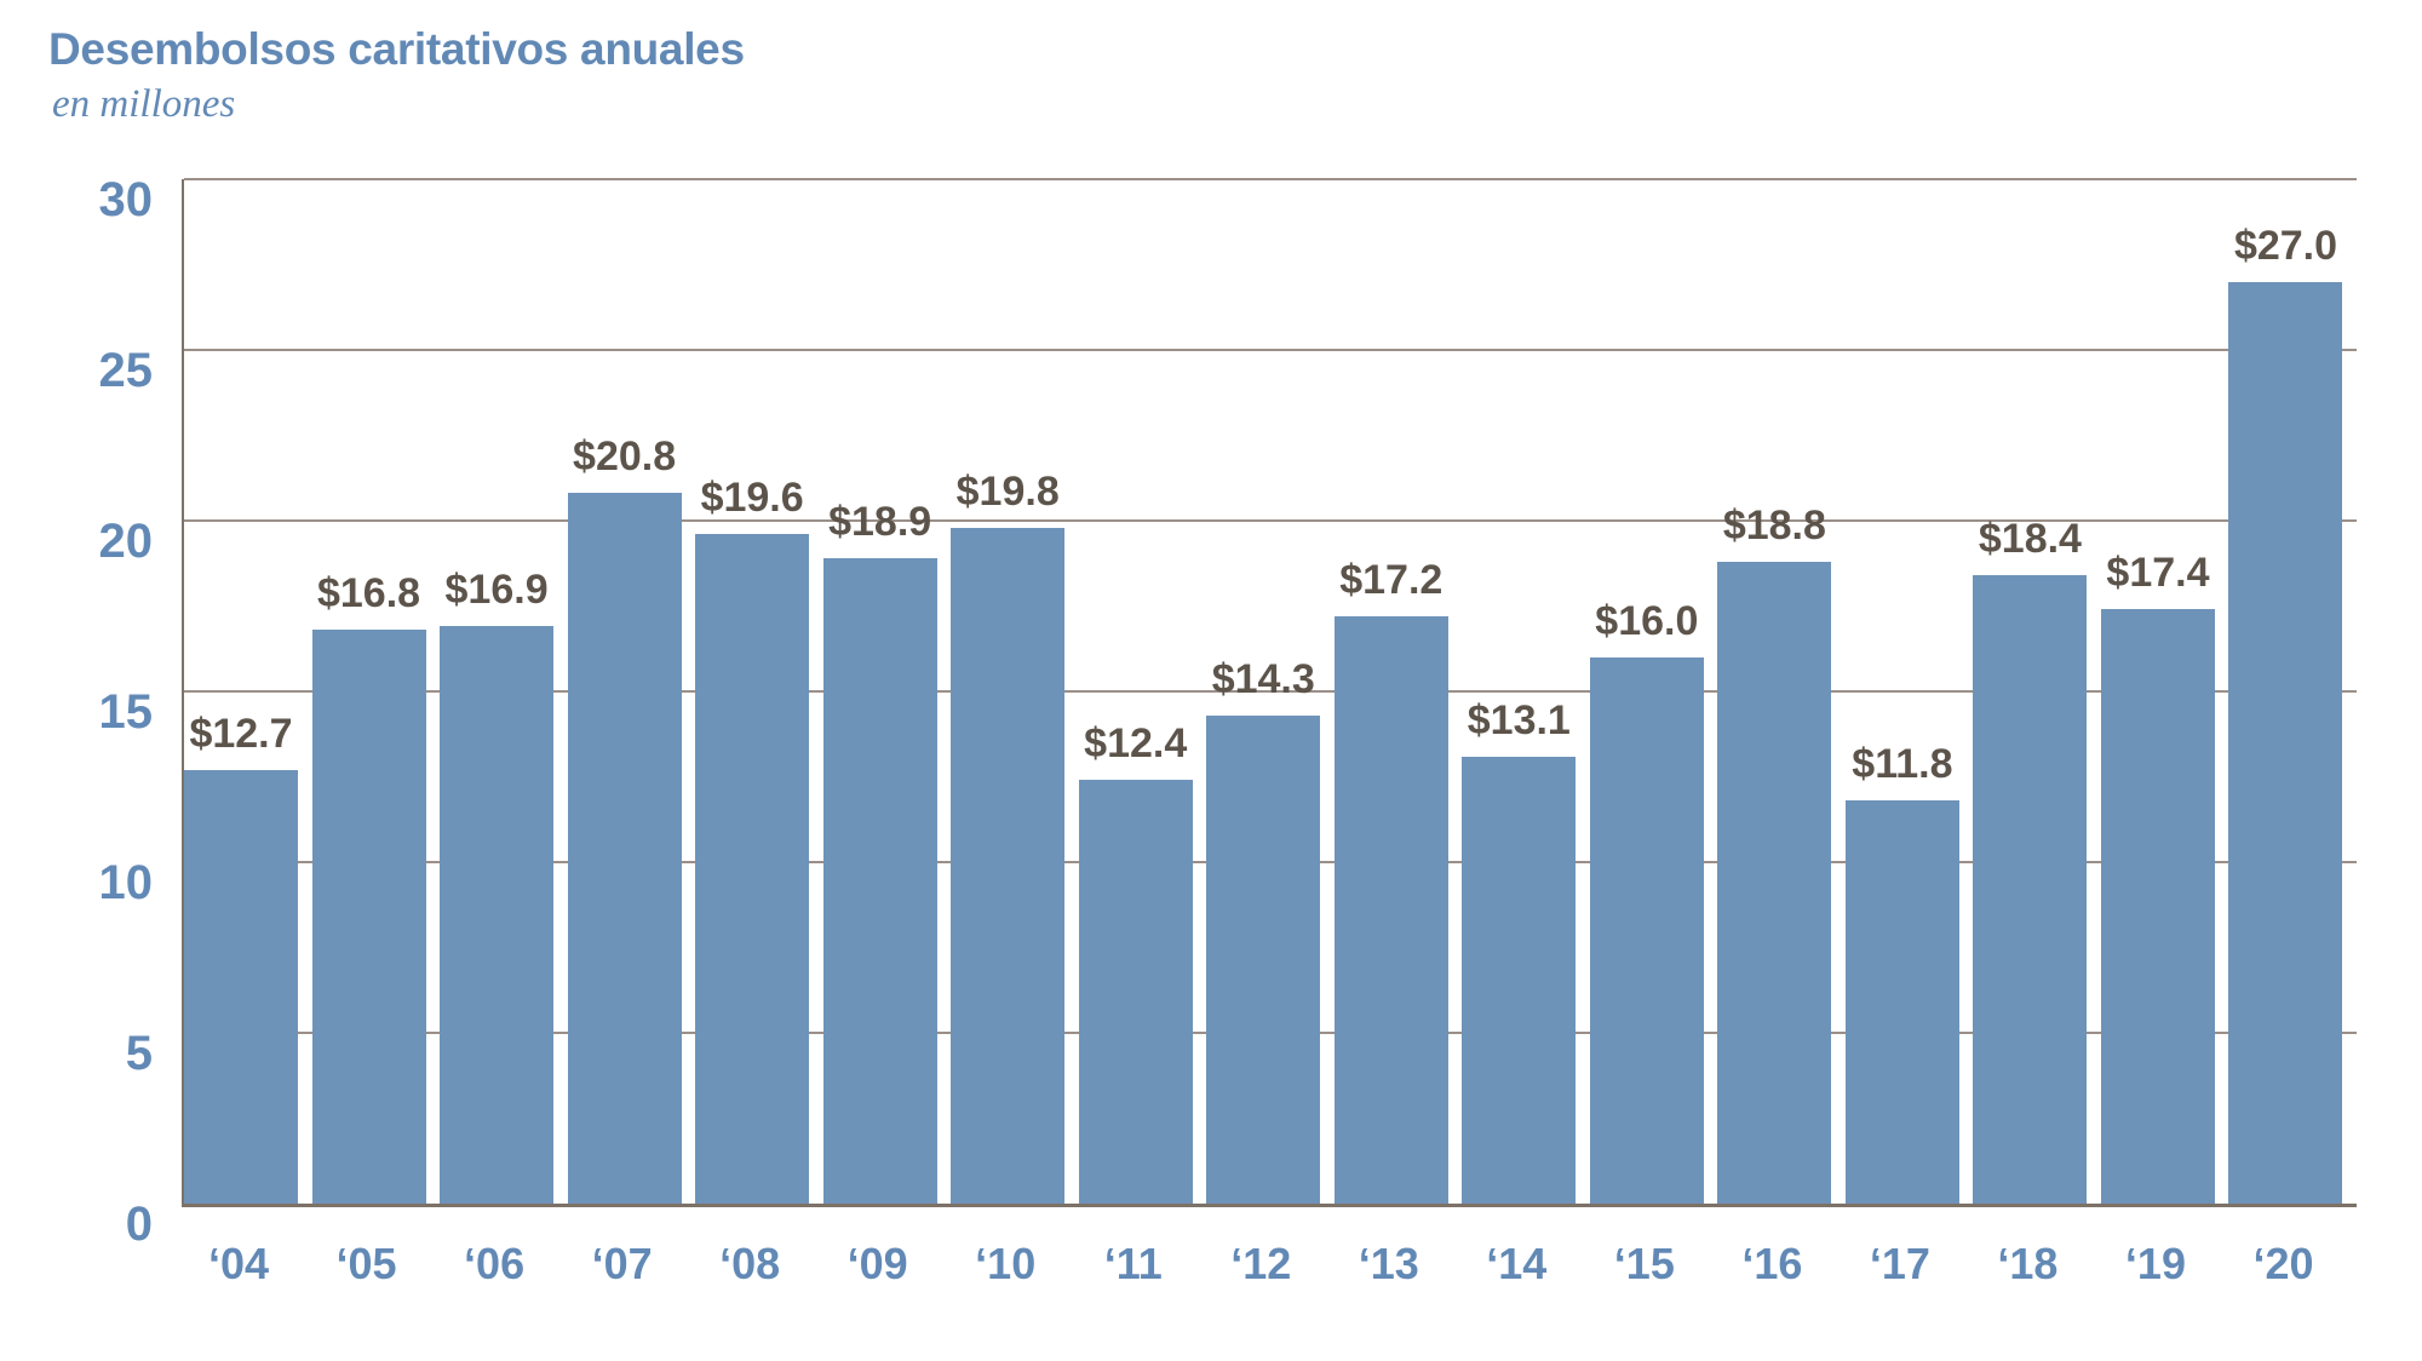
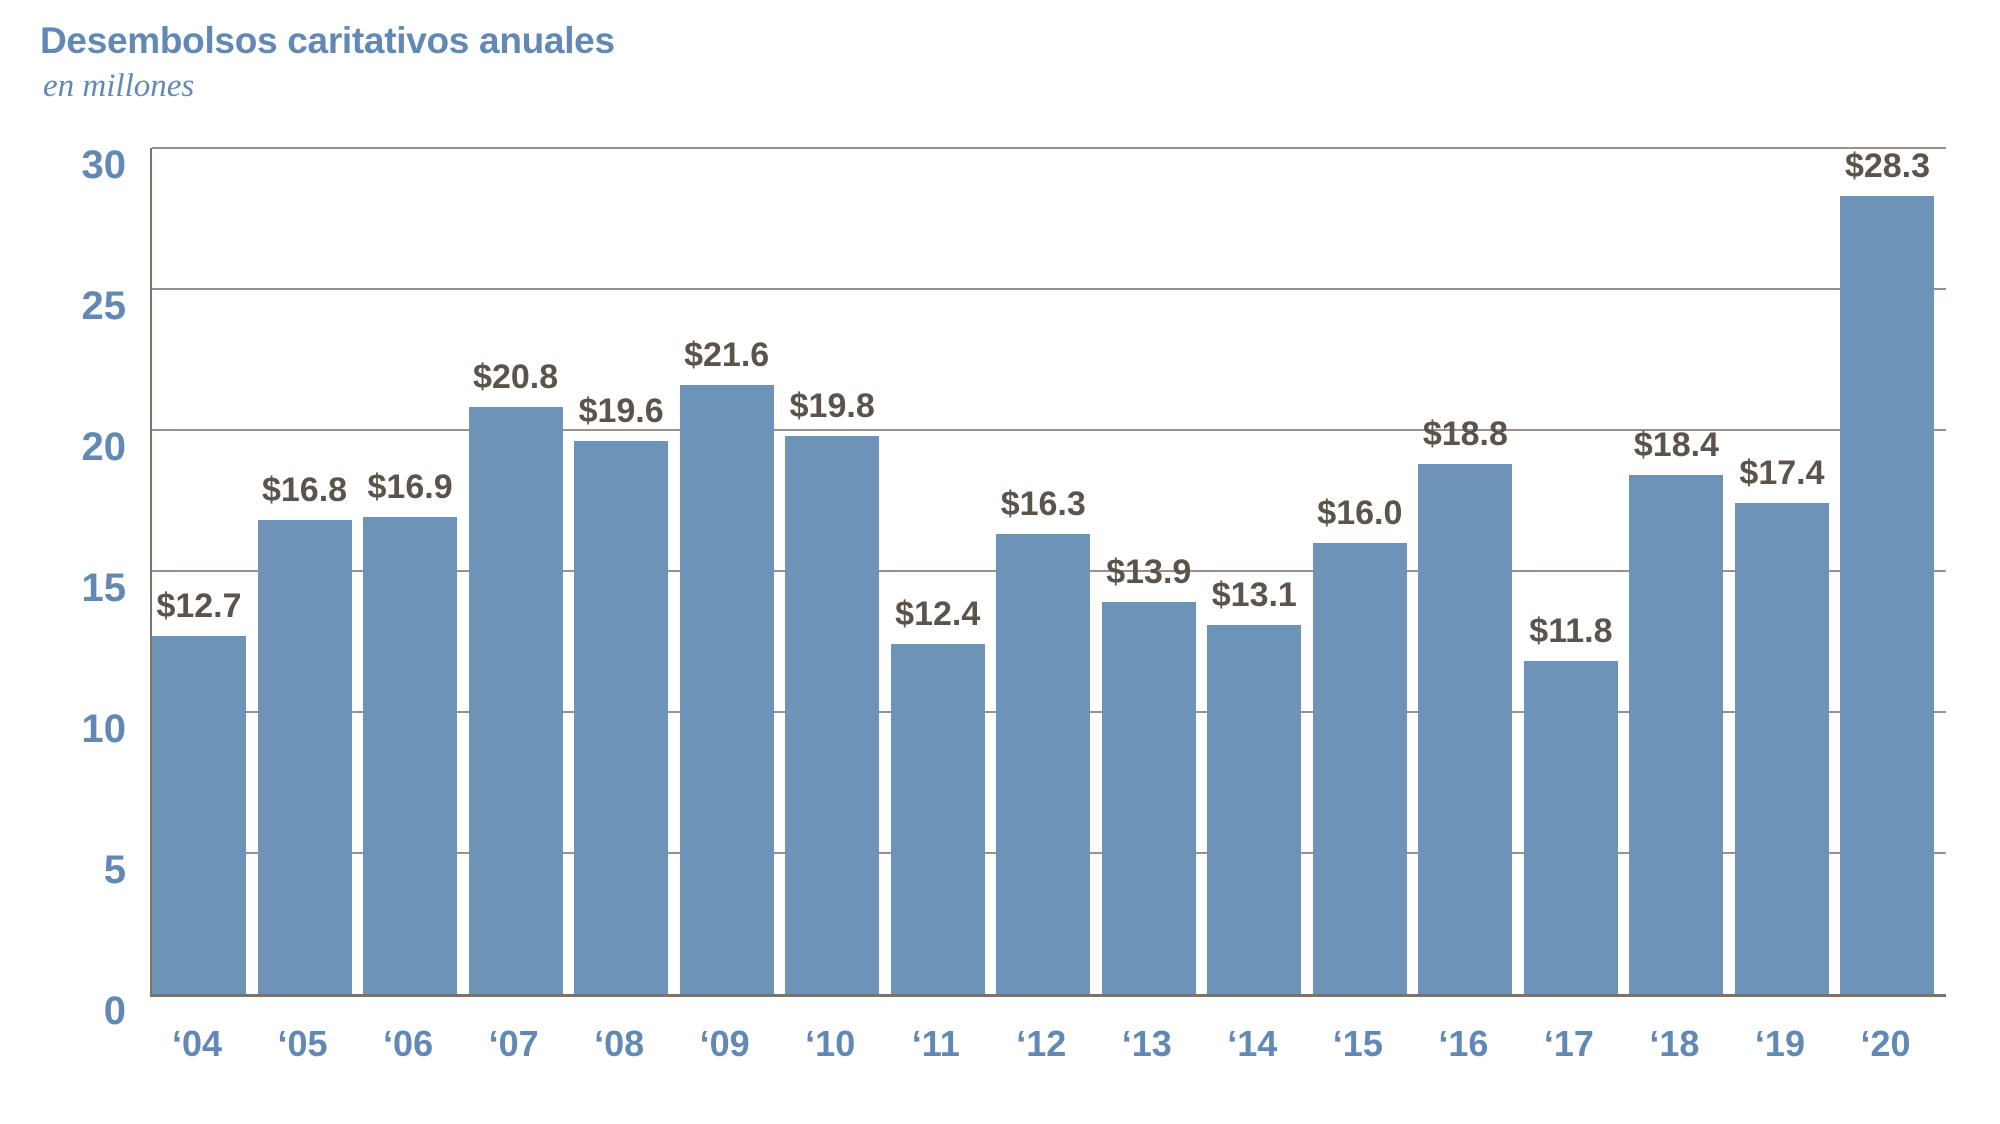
‘09: $18.9 -> $21.6
‘12: $14.3 -> $16.3
‘13: $17.2 -> $13.9
‘20: $27.0 -> $28.3
